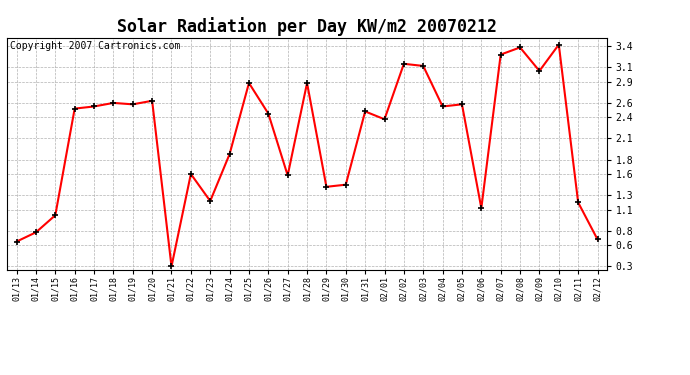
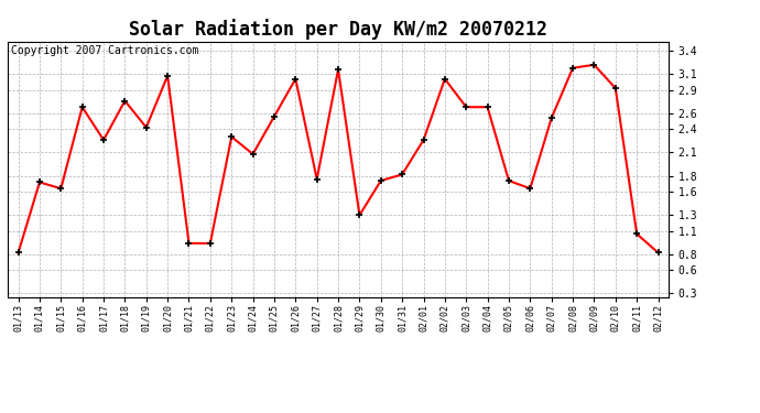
01/13: 0.65 -> 0.82
01/14: 0.78 -> 1.72
01/15: 1.02 -> 1.64
01/16: 2.52 -> 2.68
01/17: 2.55 -> 2.26
01/18: 2.60 -> 2.76
01/19: 2.58 -> 2.42
01/20: 2.63 -> 3.08
01/21: 0.30 -> 0.94
01/22: 1.60 -> 0.94
01/23: 1.22 -> 2.30
01/24: 1.88 -> 2.08
01/25: 2.88 -> 2.56
01/26: 2.45 -> 3.04
01/27: 1.58 -> 1.76
01/28: 2.88 -> 3.16
01/29: 1.42 -> 1.30
01/30: 1.45 -> 1.74
01/31: 2.48 -> 1.82
02/01: 2.37 -> 2.26
02/02: 3.15 -> 3.04
02/03: 3.12 -> 2.68
02/04: 2.55 -> 2.68
02/05: 2.58 -> 1.74
02/06: 1.12 -> 1.64
02/07: 3.28 -> 2.54
02/08: 3.38 -> 3.18
02/09: 3.05 -> 3.22
02/10: 3.42 -> 2.92
02/11: 1.20 -> 1.06
02/12: 0.68 -> 0.82
